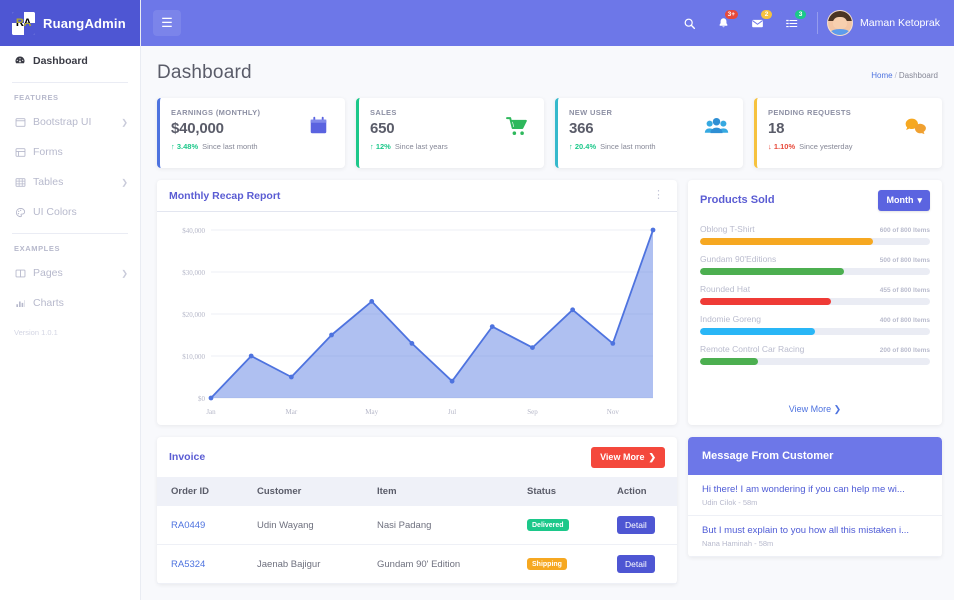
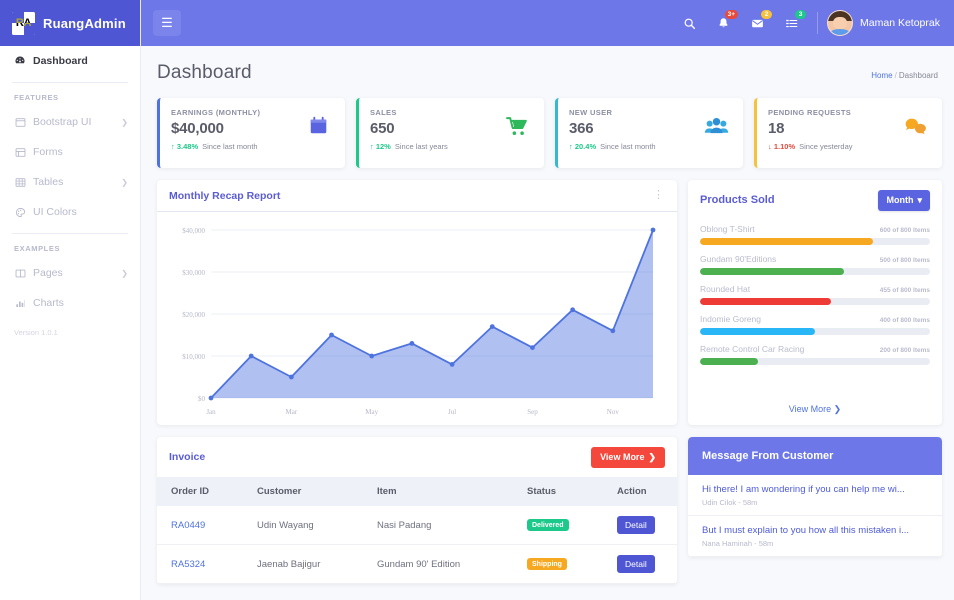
May: $23000 -> $10000
Jul: $4000 -> $8000
Nov: $13000 -> $16000
